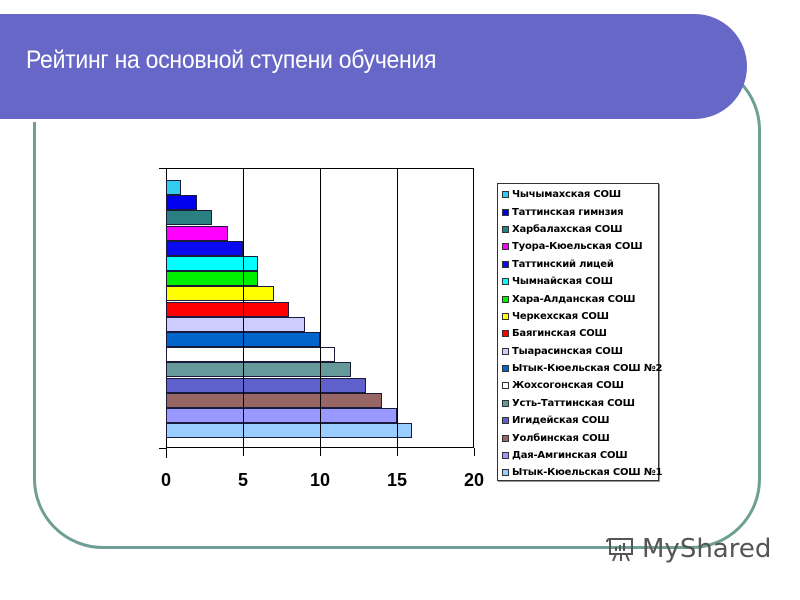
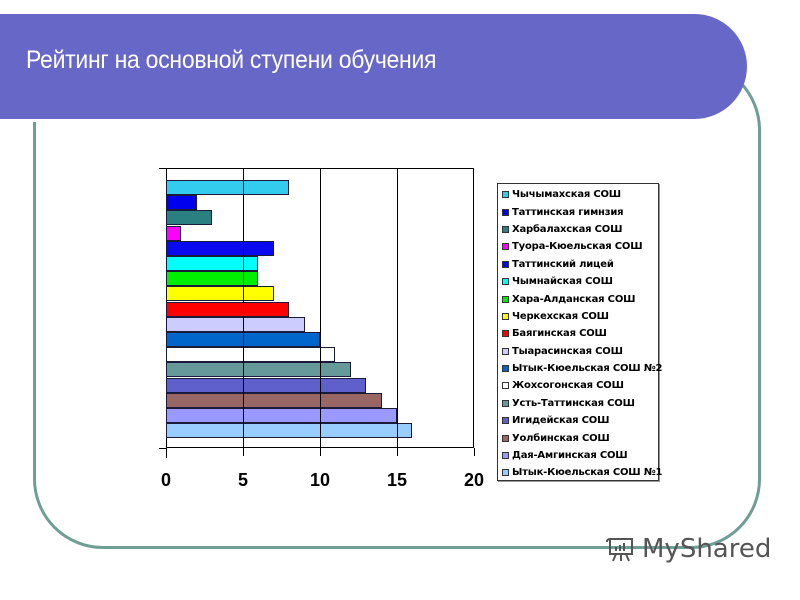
Чычымахская СОШ: 1 -> 8
Туора-Кюельская СОШ: 4 -> 1
Таттинский лицей: 5 -> 7
